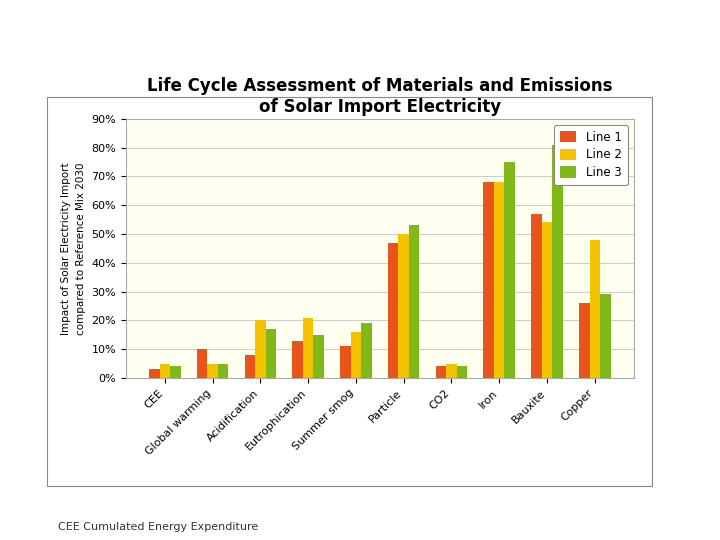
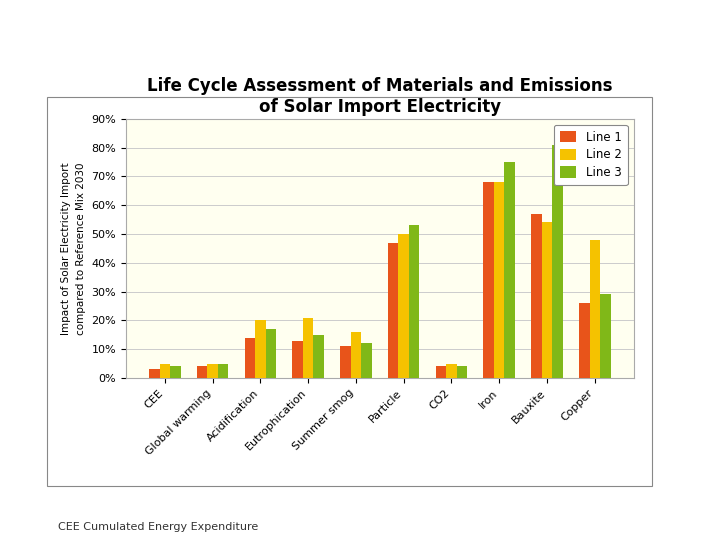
Line 1/Global warming: 10% -> 4%
Line 1/Acidification: 8% -> 14%
Line 3/Summer smog: 19% -> 12%
